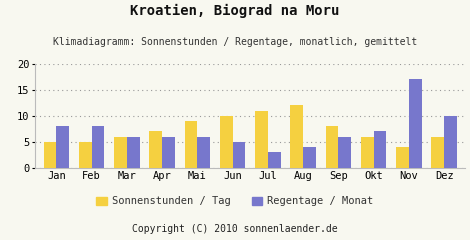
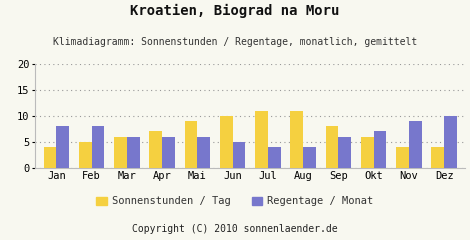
Sonnenstunden / Tag/Jan: 5 -> 4
Regentage / Monat/Jul: 3 -> 4
Sonnenstunden / Tag/Aug: 12 -> 11
Regentage / Monat/Nov: 17 -> 9
Sonnenstunden / Tag/Dez: 6 -> 4
